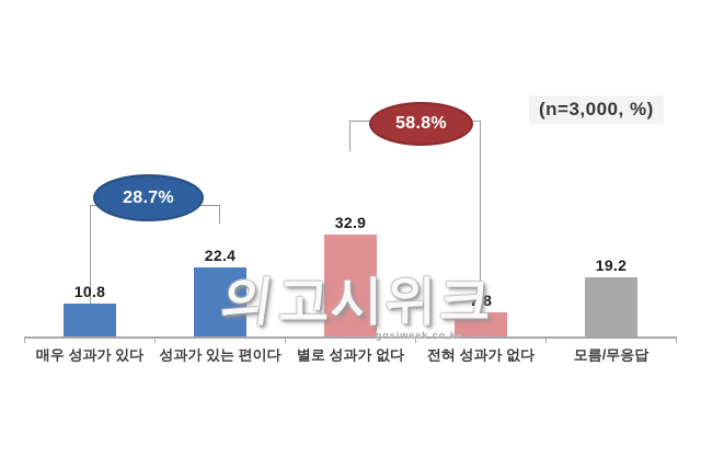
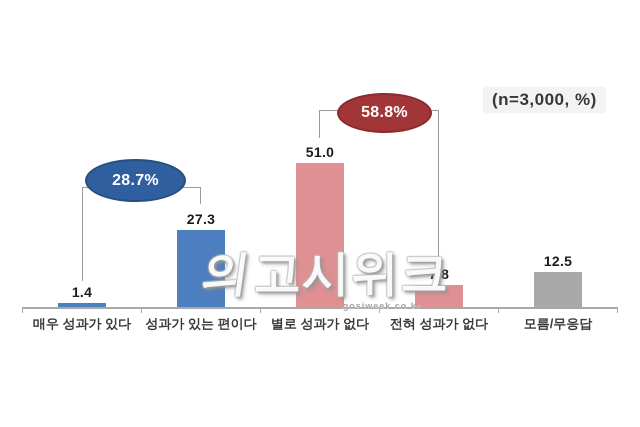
매우 성과가 있다: 10.8 -> 1.4
성과가 있는 편이다: 22.4 -> 27.3
별로 성과가 없다: 32.9 -> 51.0
모름/무응답: 19.2 -> 12.5
